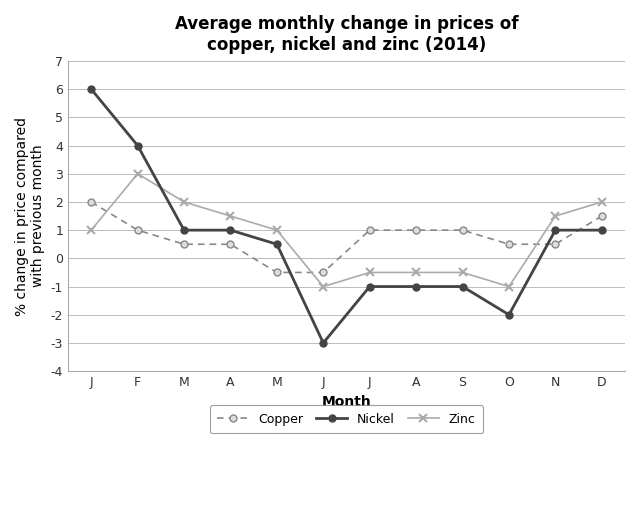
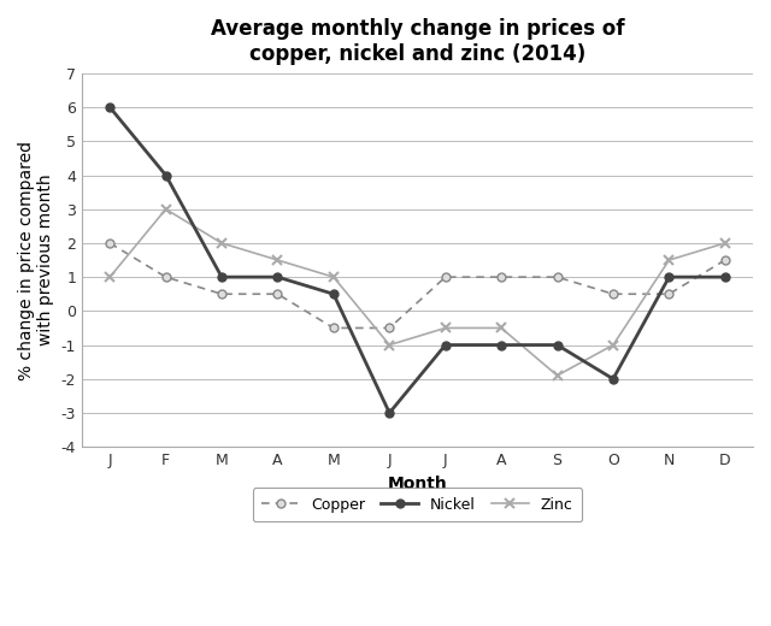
Zinc/S: -0.5 -> -1.9
